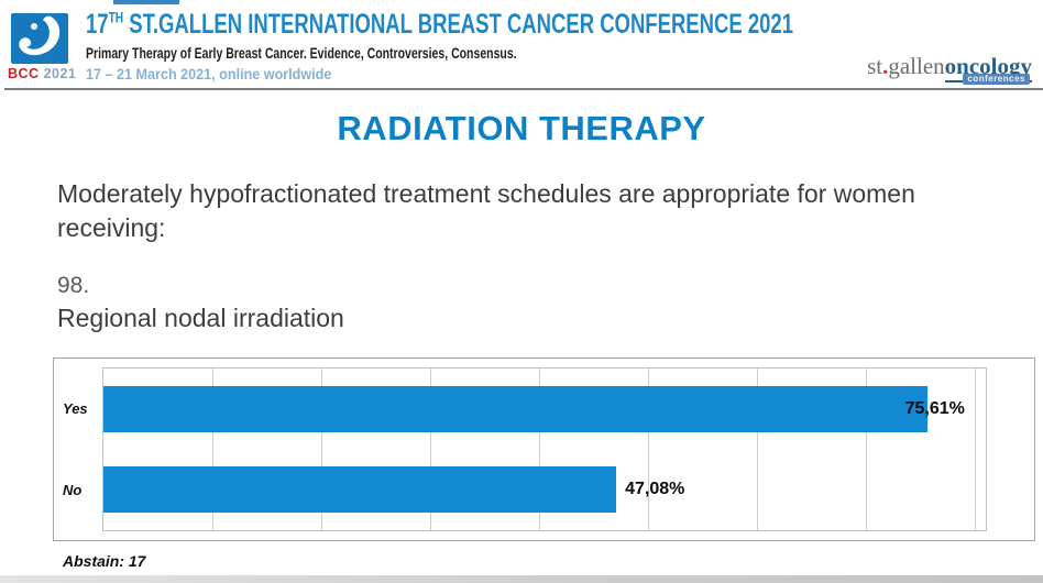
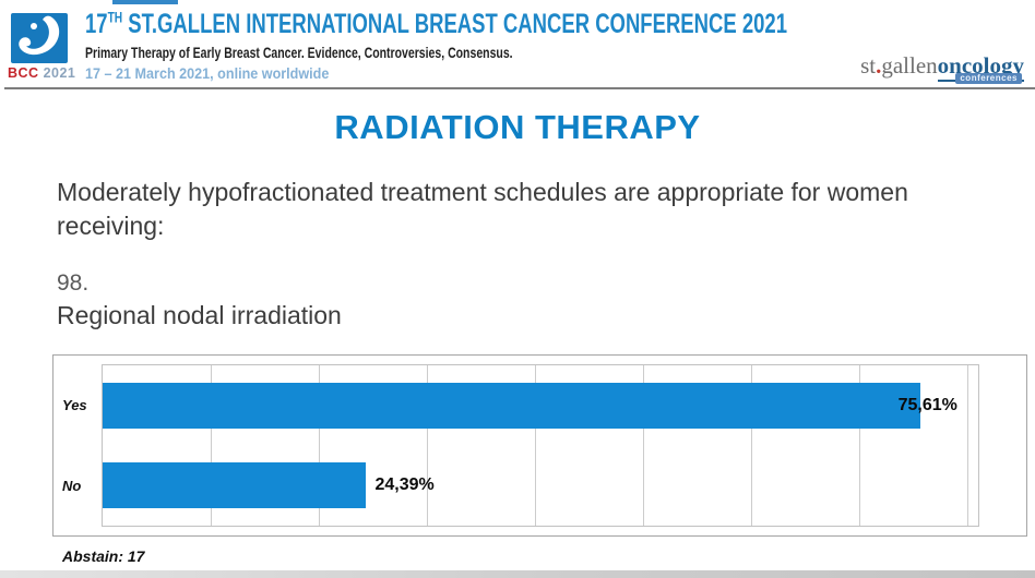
No: 47,08% -> 24,39%
